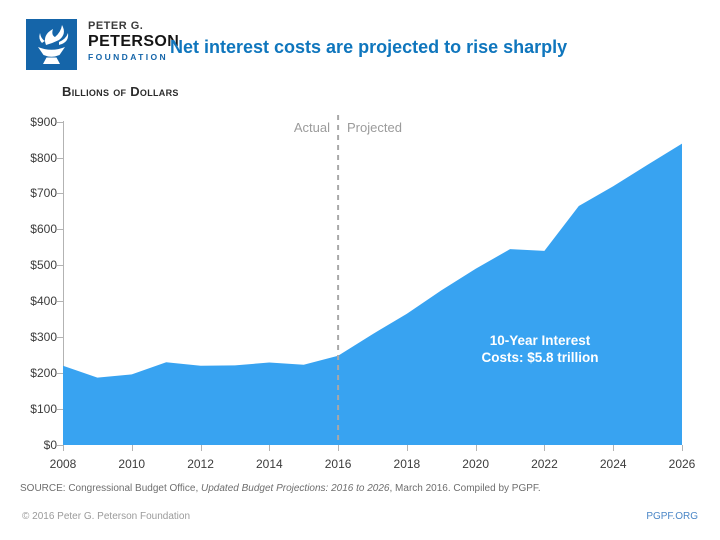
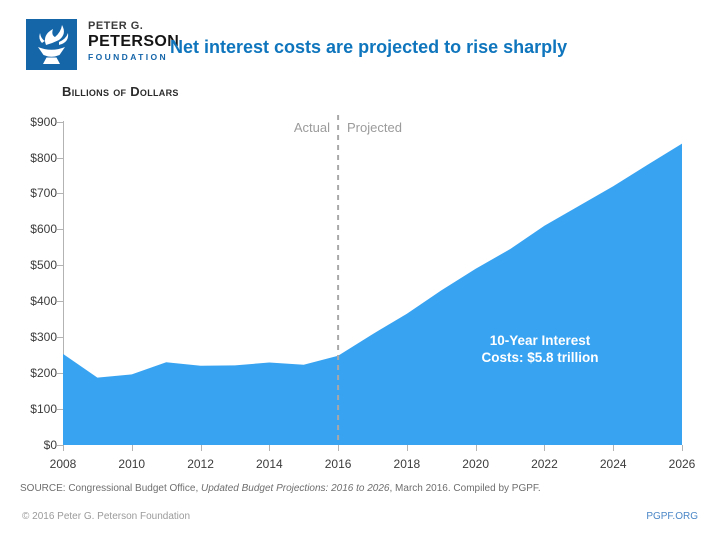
2008: $220 -> $250
2022: $540 -> $610
